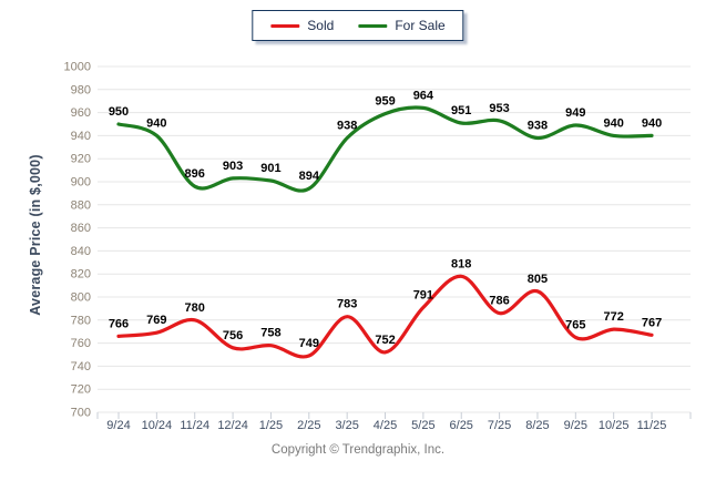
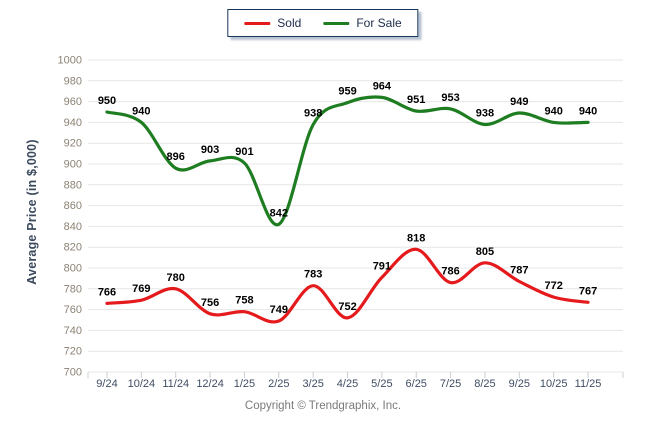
For Sale/2/25: 894 -> 842
Sold/9/25: 765 -> 787
